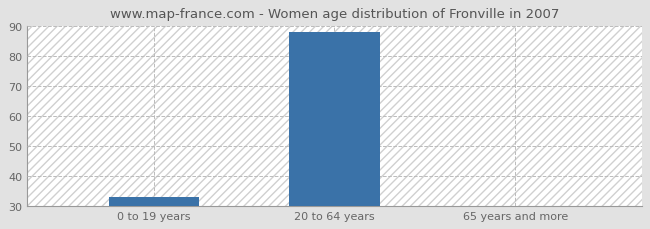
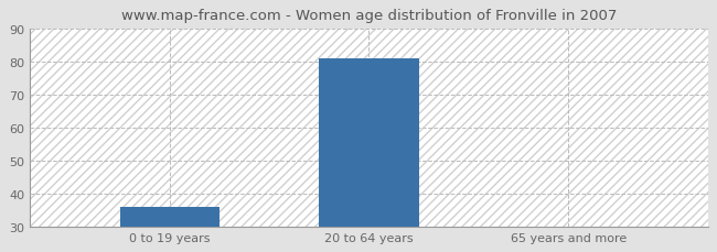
0 to 19 years: 33 -> 36
20 to 64 years: 88 -> 81
